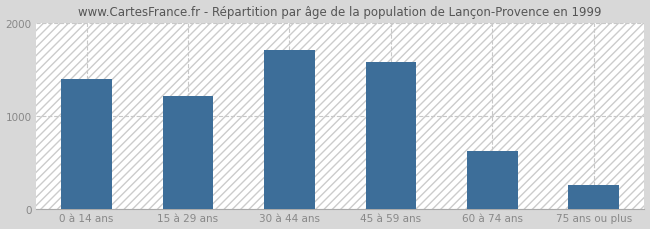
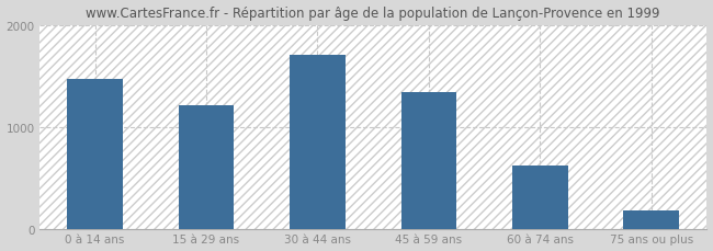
0 à 14 ans: 1400 -> 1470
45 à 59 ans: 1580 -> 1340
75 ans ou plus: 260 -> 180
